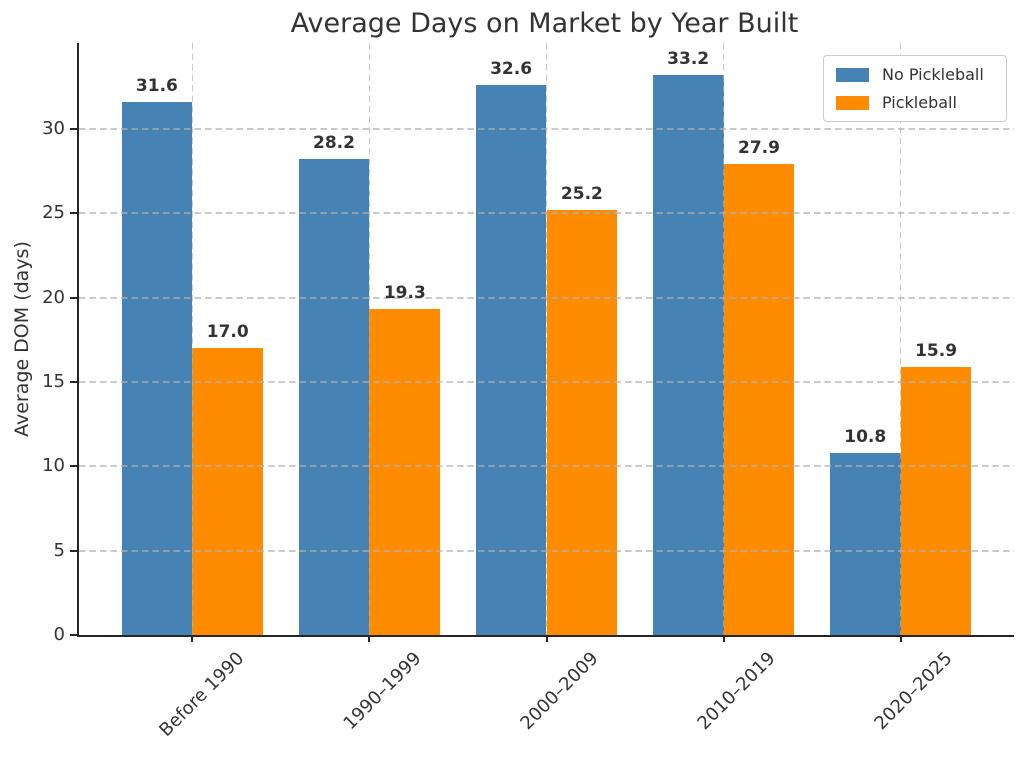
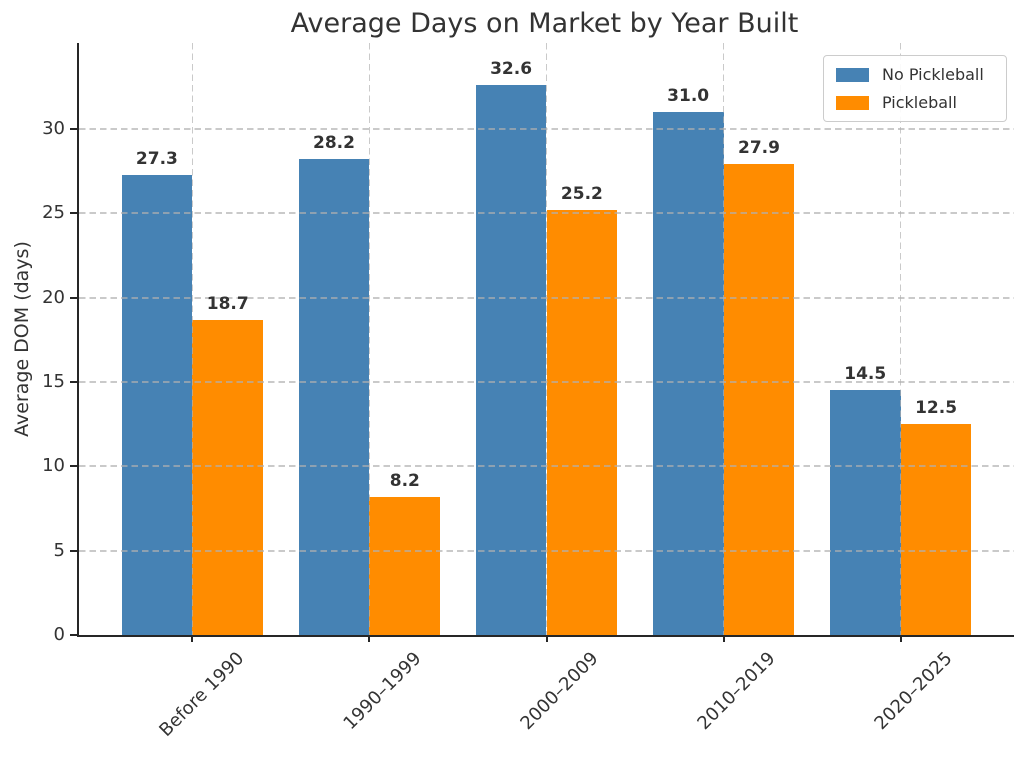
No Pickleball/Before 1990: 31.6 -> 27.3
Pickleball/Before 1990: 17.0 -> 18.7
Pickleball/1990–1999: 19.3 -> 8.2
No Pickleball/2010–2019: 33.2 -> 31.0
No Pickleball/2020–2025: 10.8 -> 14.5
Pickleball/2020–2025: 15.9 -> 12.5
